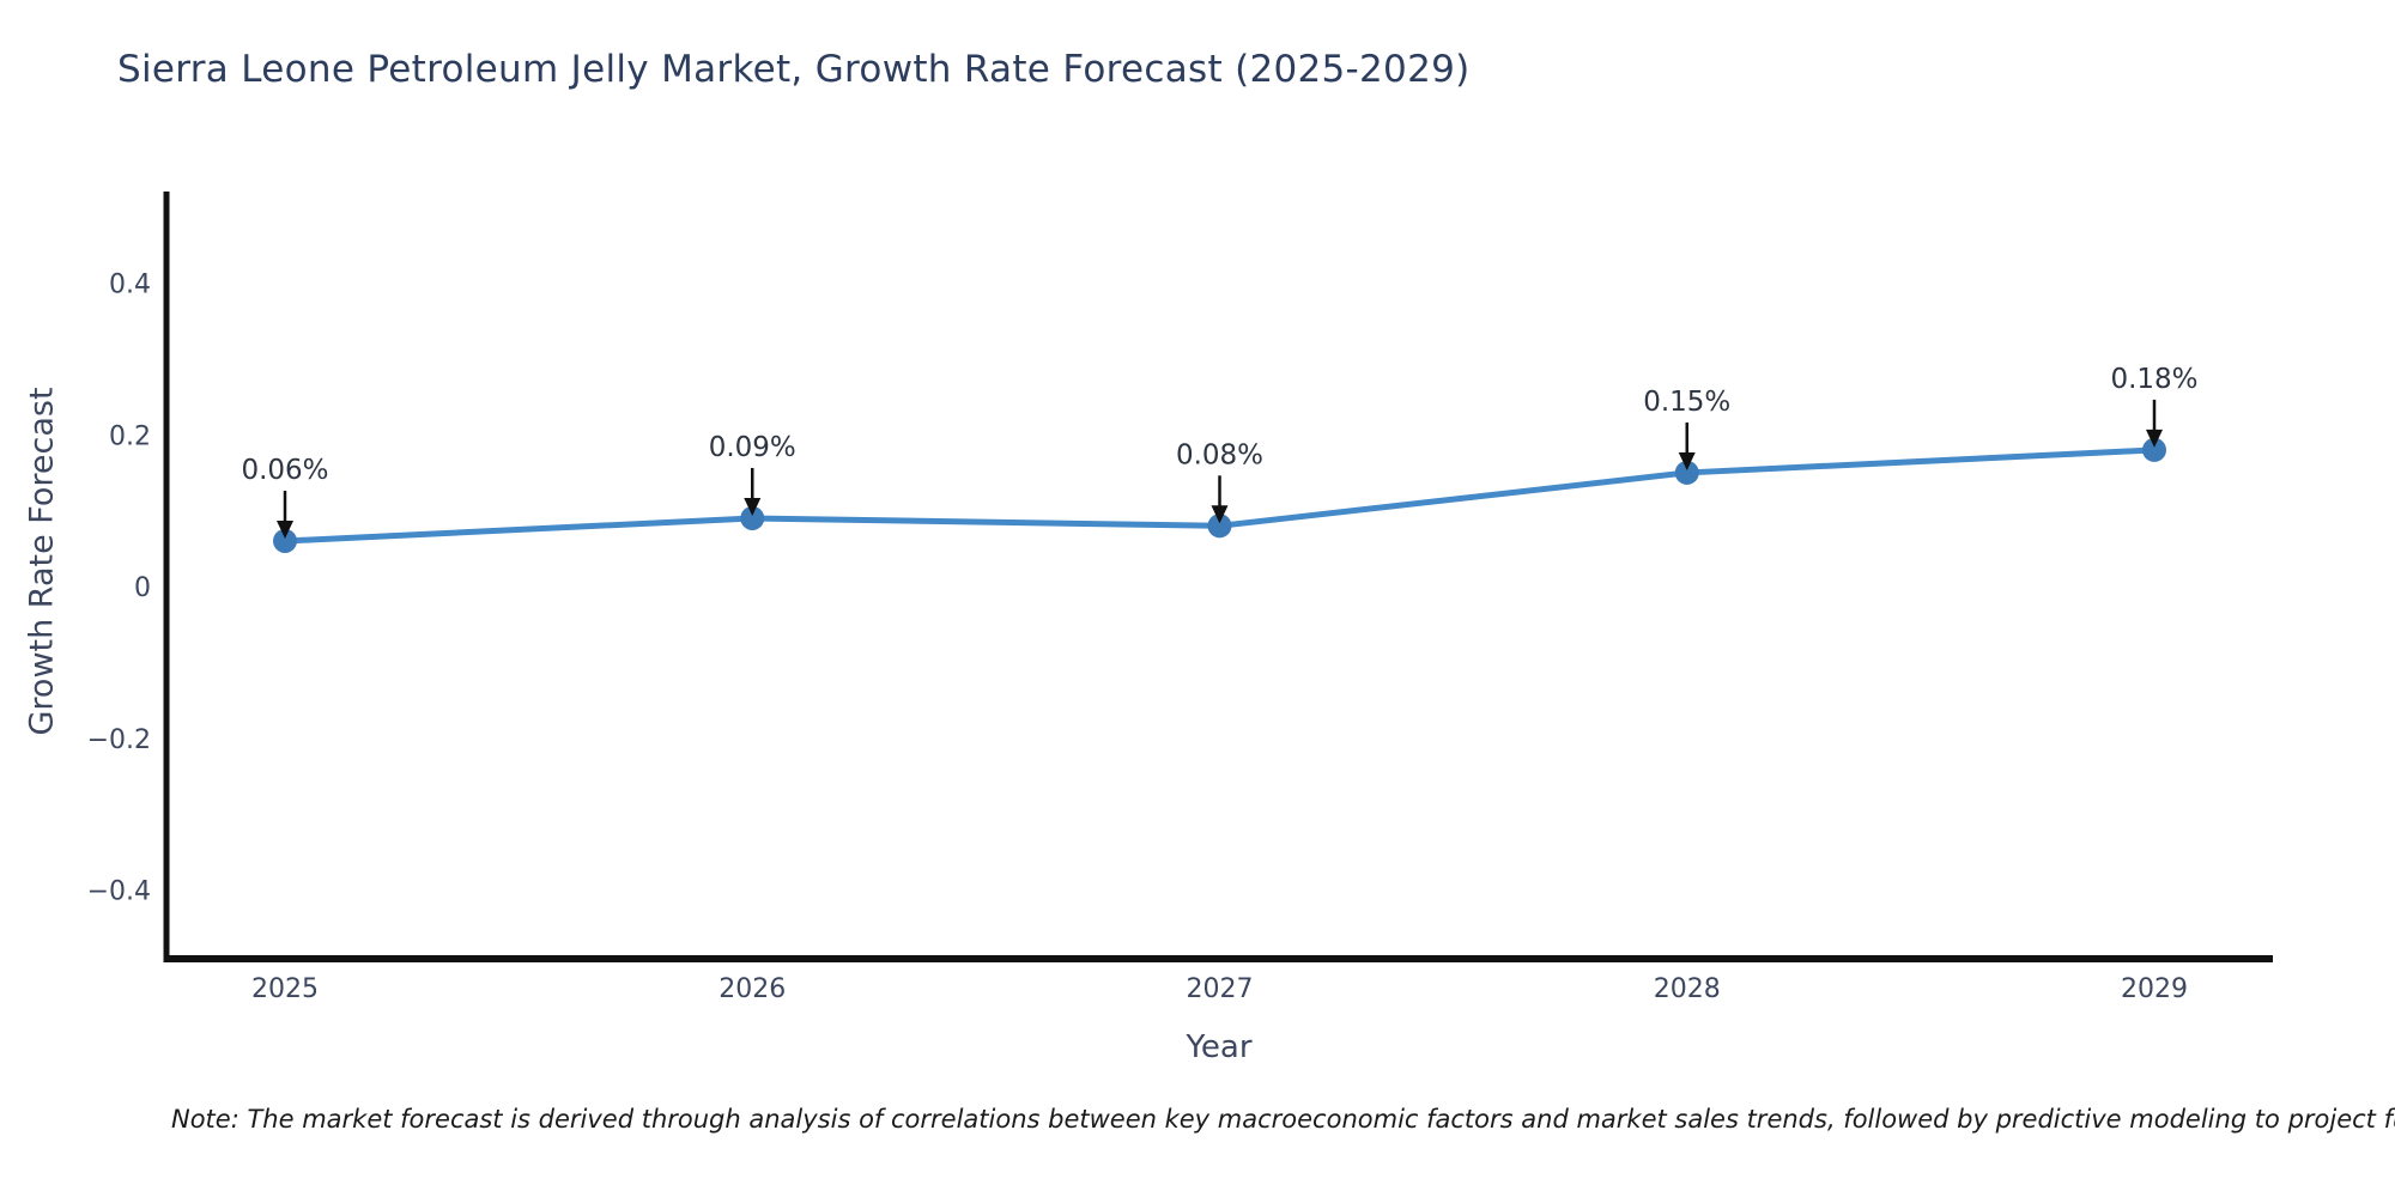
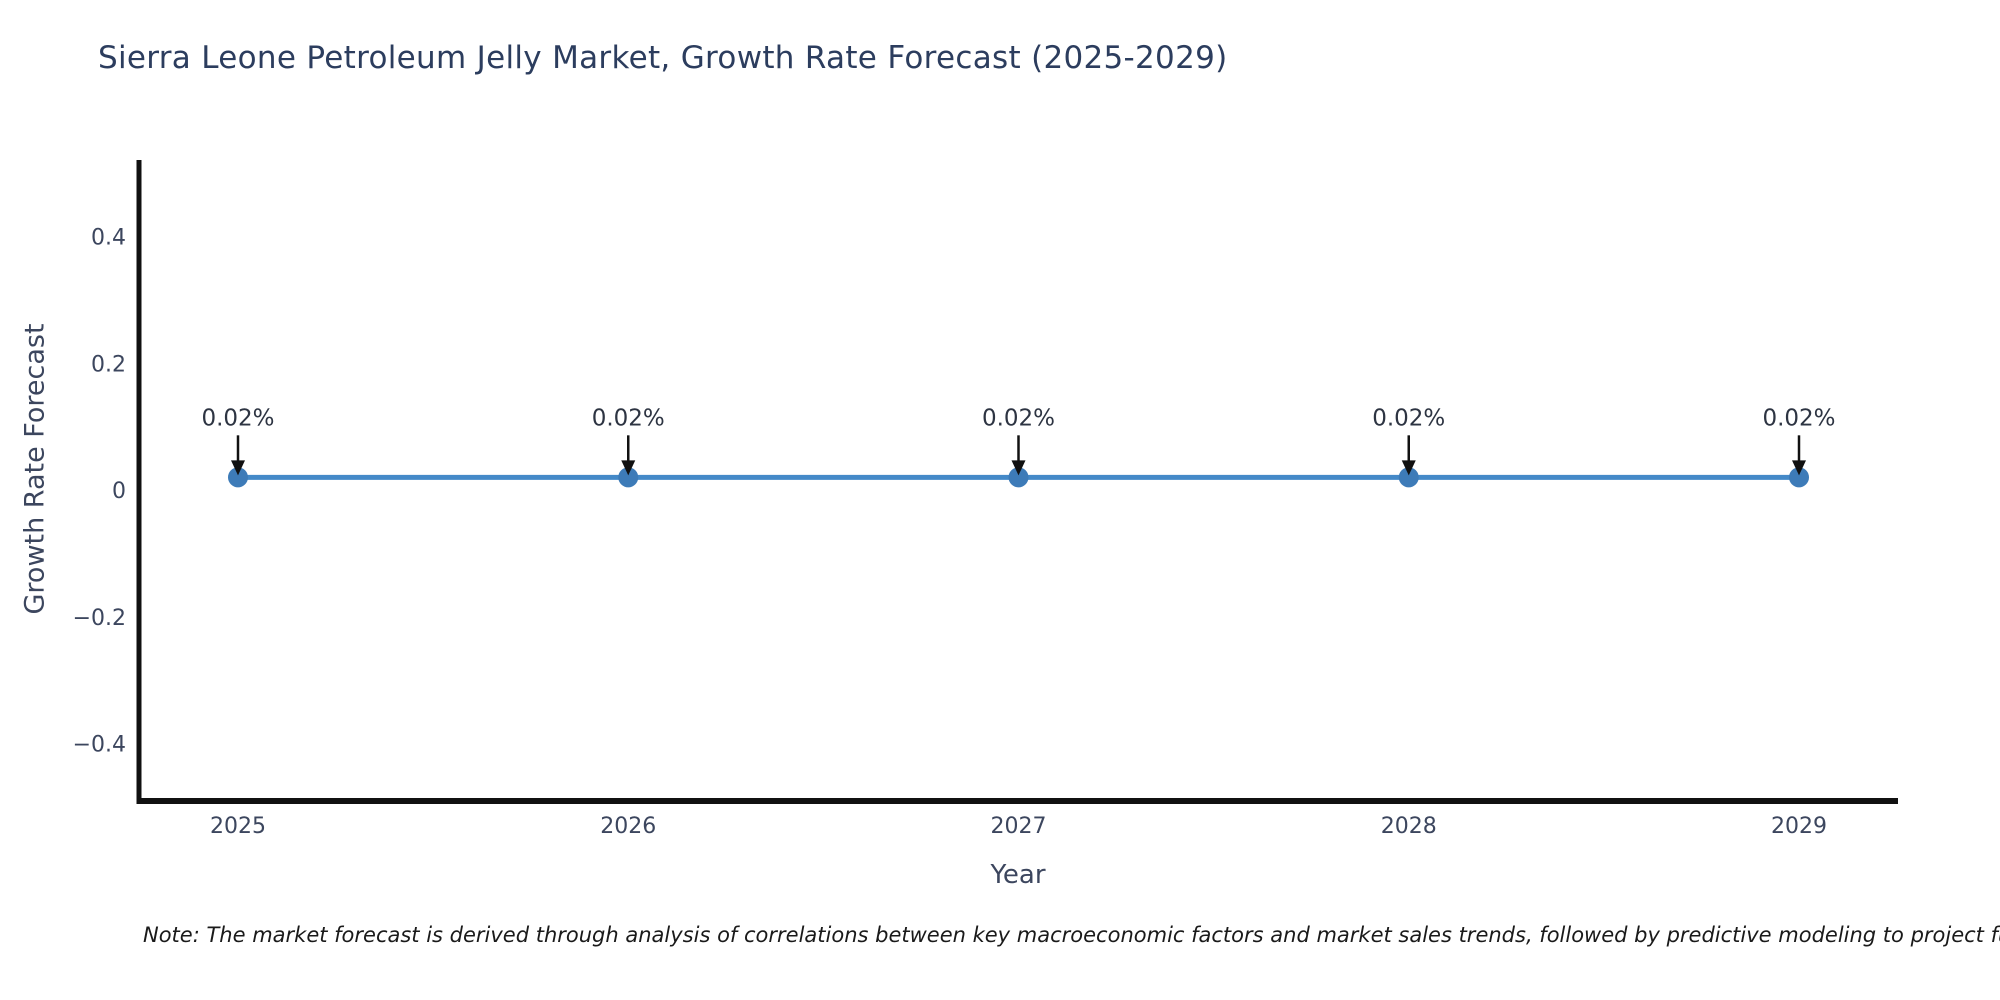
2025: 0.06% -> 0.02%
2026: 0.09% -> 0.02%
2027: 0.08% -> 0.02%
2028: 0.15% -> 0.02%
2029: 0.18% -> 0.02%
